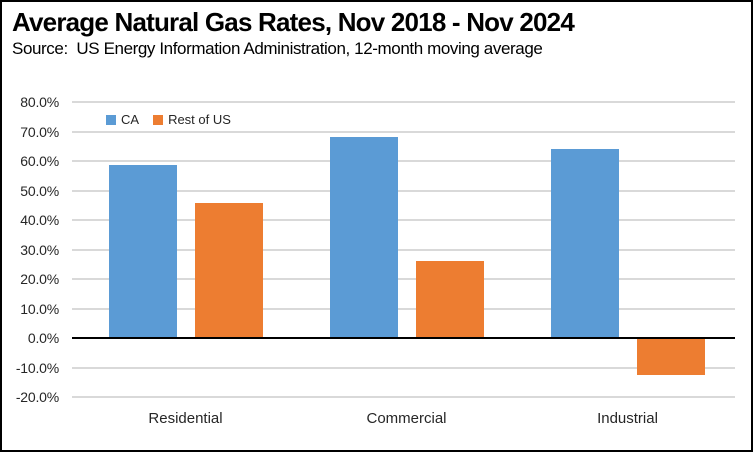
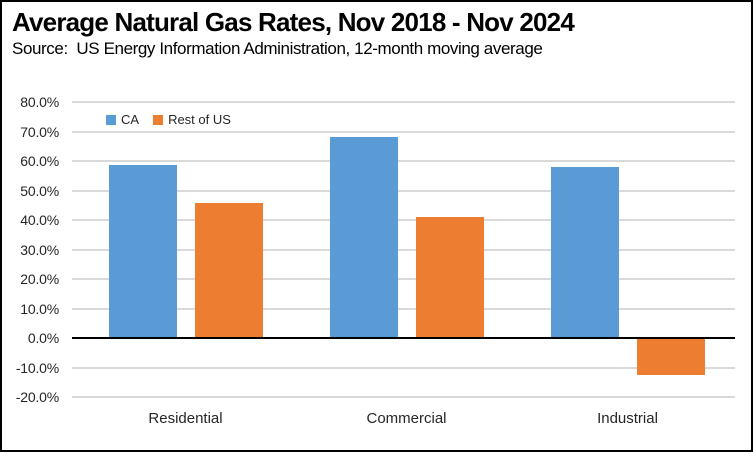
Rest of US/Commercial: 26% -> 41%
CA/Industrial: 64% -> 58%
